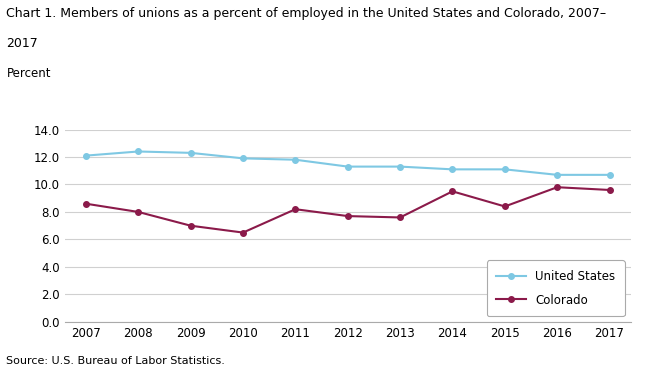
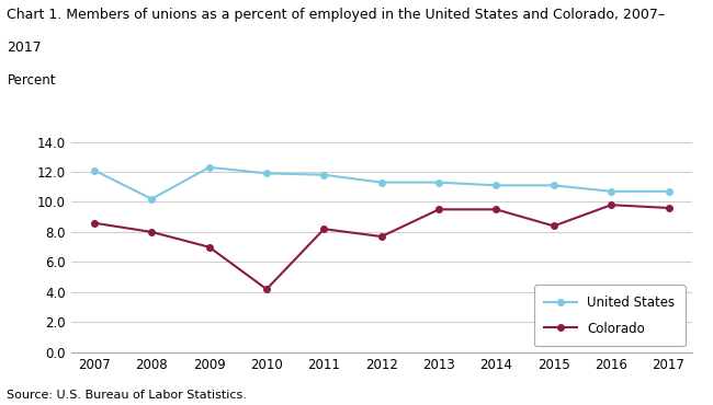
United States/2008: 12.4 -> 10.2
Colorado/2010: 6.5 -> 4.2
Colorado/2013: 7.6 -> 9.5
